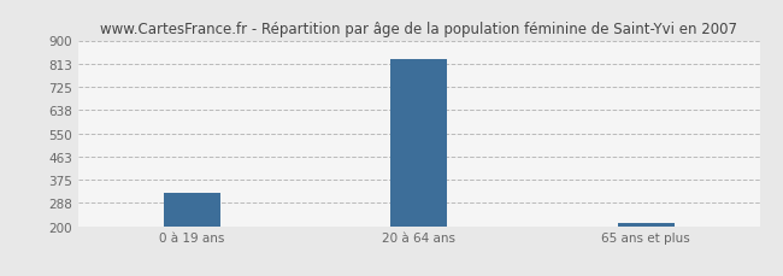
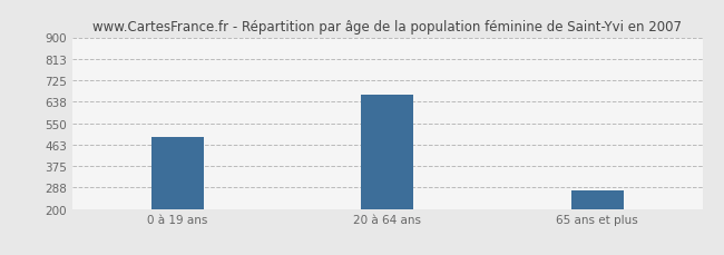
0 à 19 ans: 325 -> 495
20 à 64 ans: 828 -> 665
65 ans et plus: 213 -> 275
